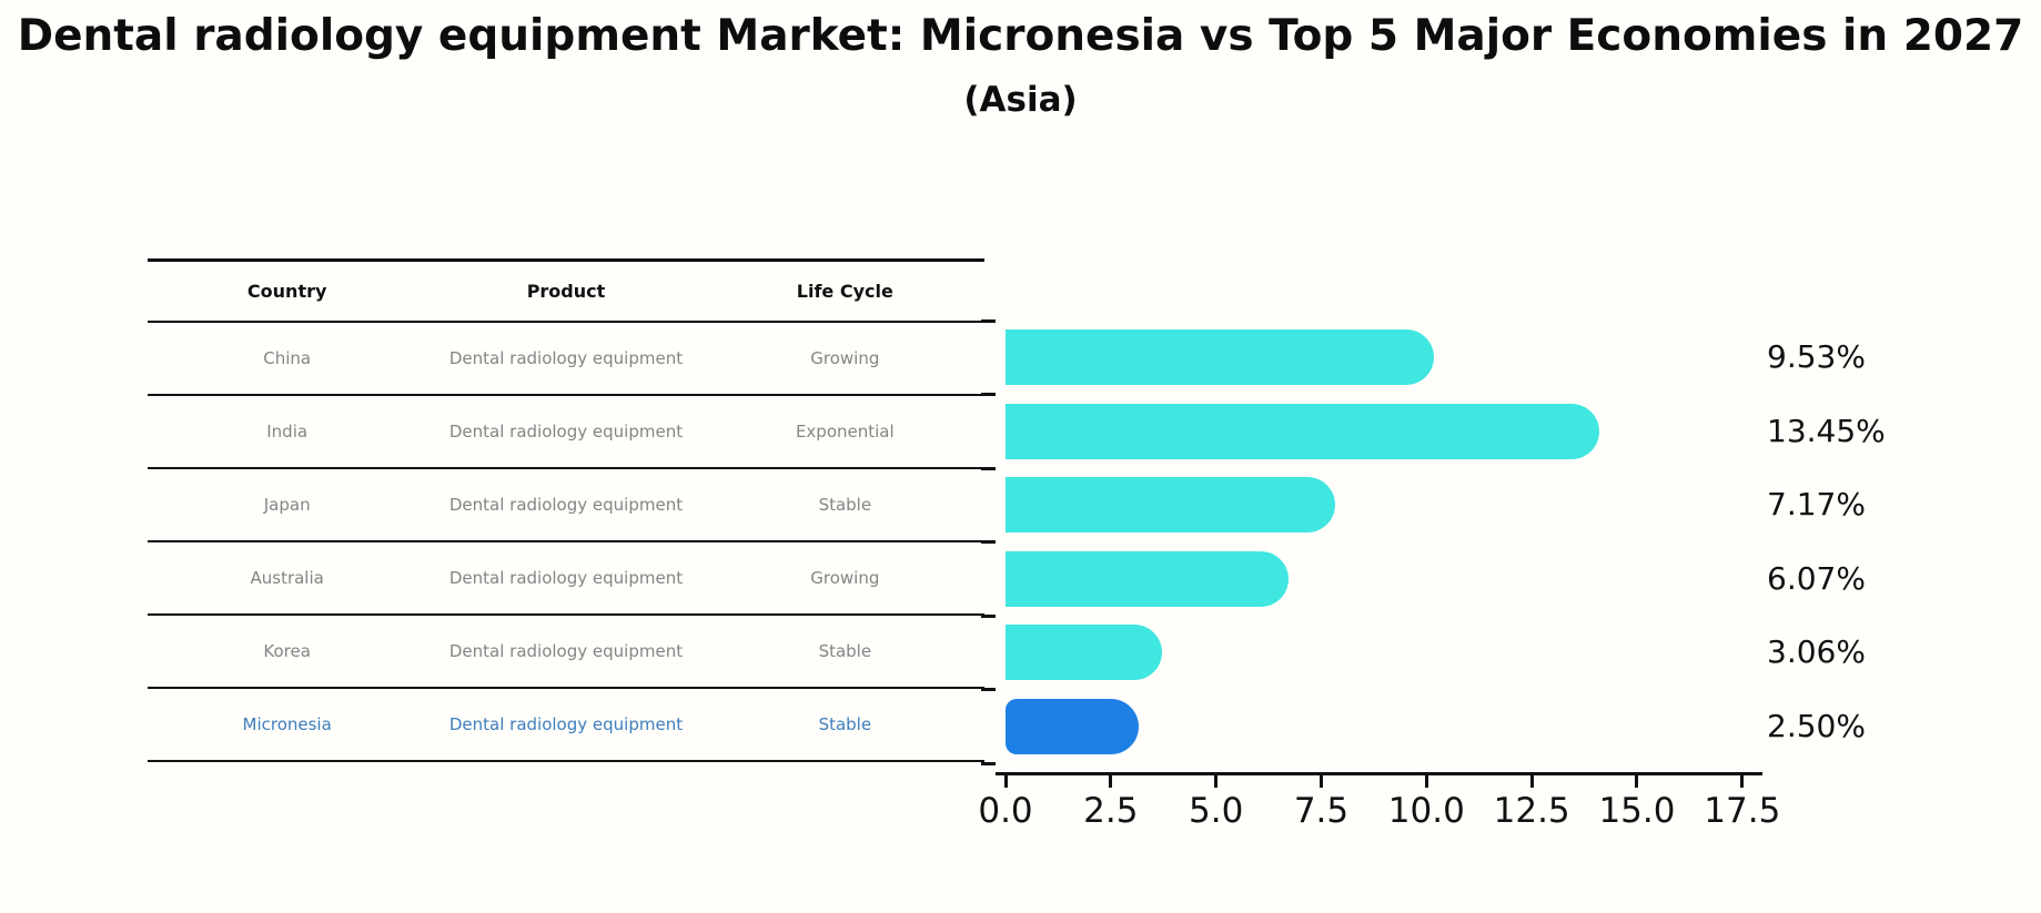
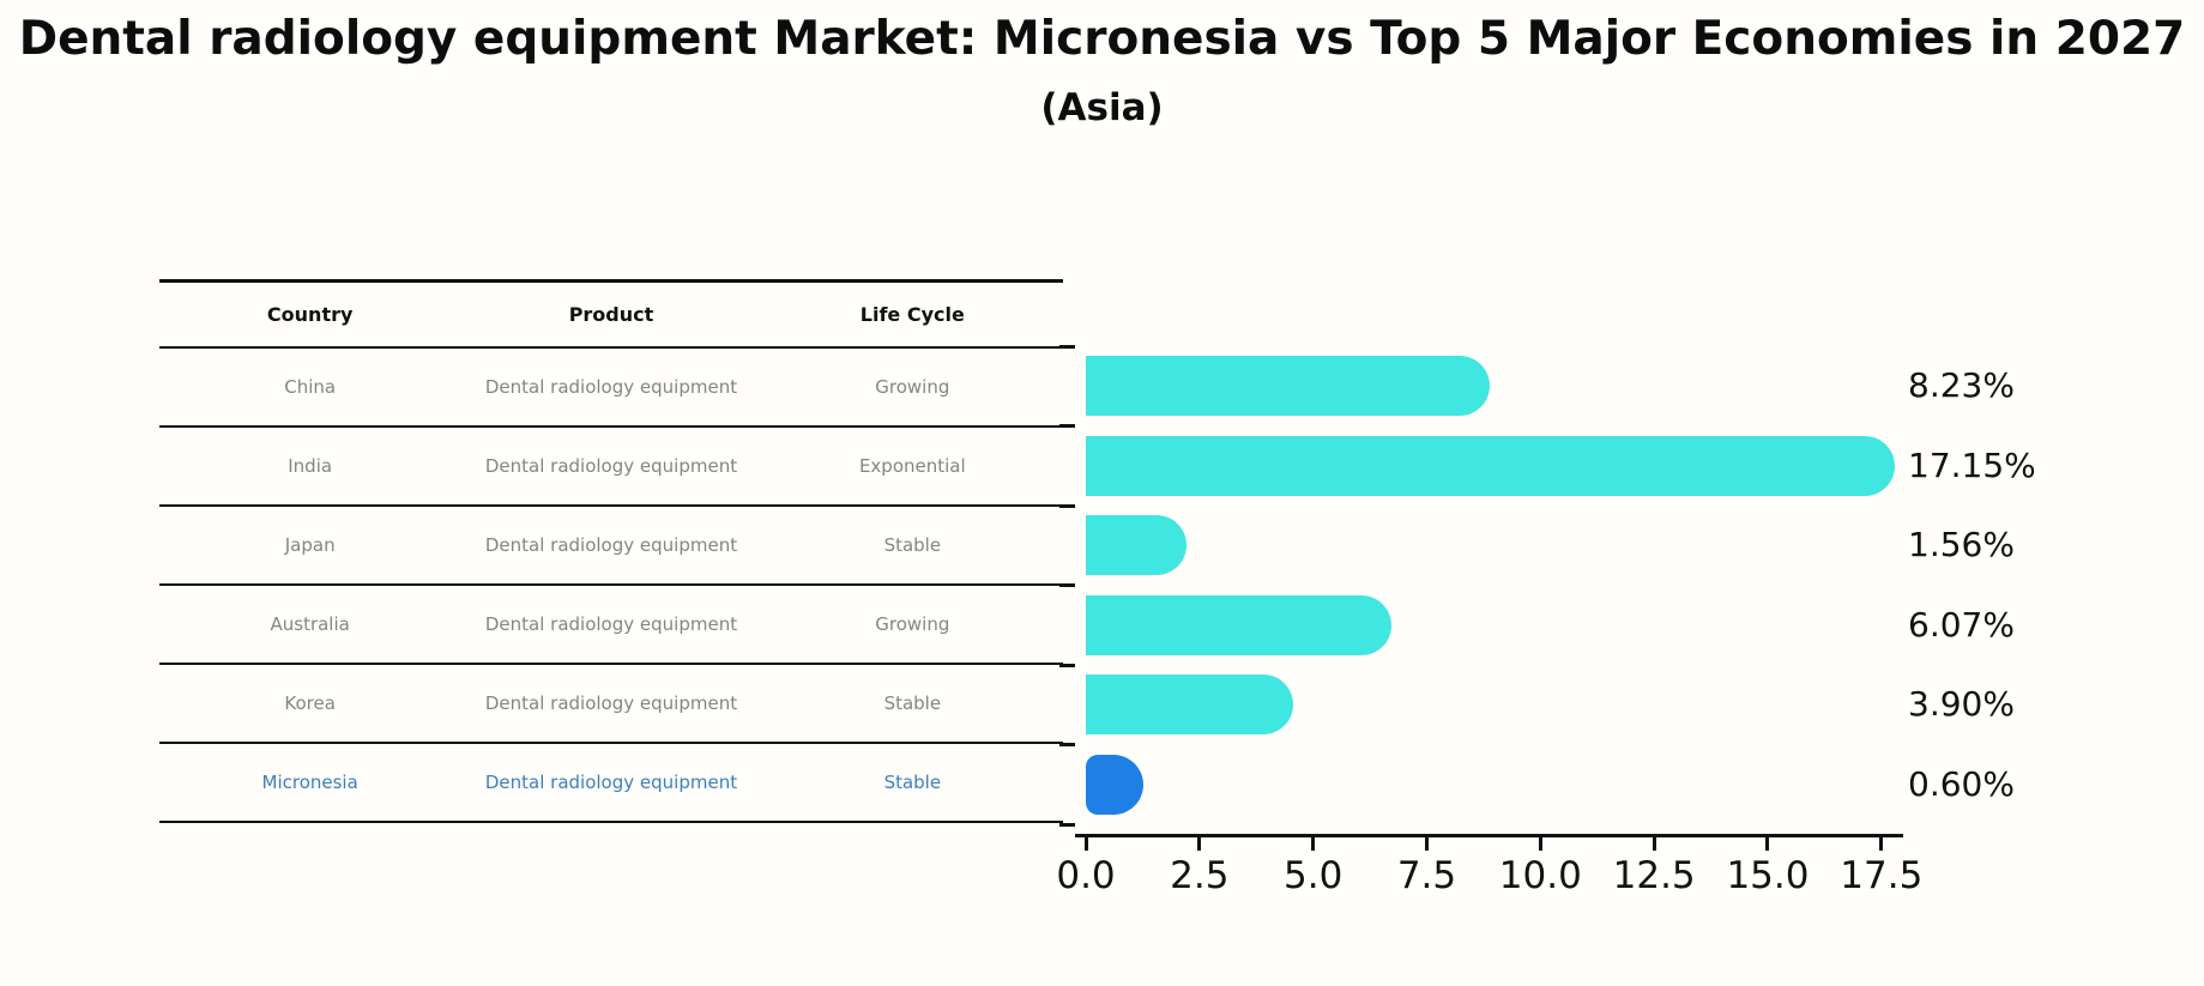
China: 9.53% -> 8.23%
India: 13.45% -> 17.15%
Japan: 7.17% -> 1.56%
Korea: 3.06% -> 3.90%
Micronesia: 2.50% -> 0.60%
